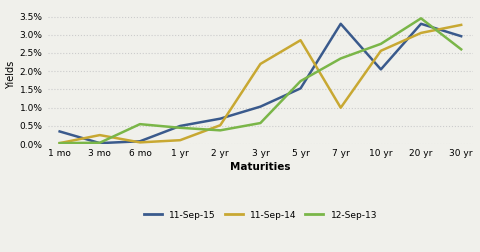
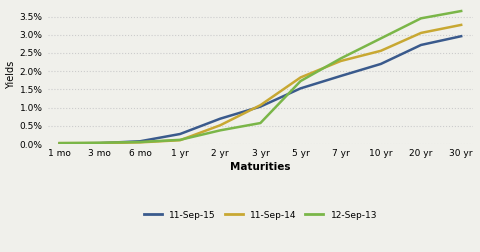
11-Sep-15/1 mo: 0.35% -> 0.02%
11-Sep-14/3 mo: 0.25% -> 0.03%
12-Sep-13/6 mo: 0.55% -> 0.06%
11-Sep-15/1 yr: 0.50% -> 0.28%
12-Sep-13/1 yr: 0.45% -> 0.12%
11-Sep-14/3 yr: 2.20% -> 1.07%
11-Sep-14/5 yr: 2.85% -> 1.83%
11-Sep-15/7 yr: 3.30% -> 1.87%
11-Sep-14/7 yr: 1.00% -> 2.28%
11-Sep-15/10 yr: 2.05% -> 2.20%
12-Sep-13/10 yr: 2.75% -> 2.90%
11-Sep-15/20 yr: 3.30% -> 2.72%
12-Sep-13/30 yr: 2.60% -> 3.65%
